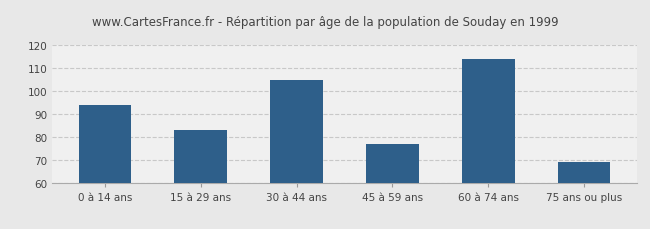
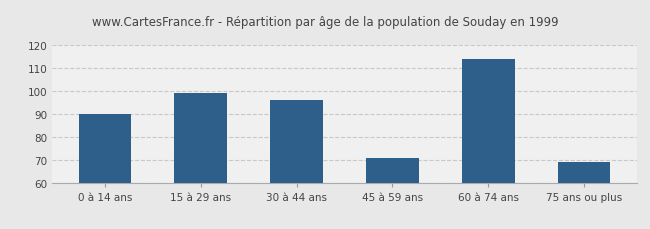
0 à 14 ans: 94 -> 90
15 à 29 ans: 83 -> 99
30 à 44 ans: 105 -> 96
45 à 59 ans: 77 -> 71
